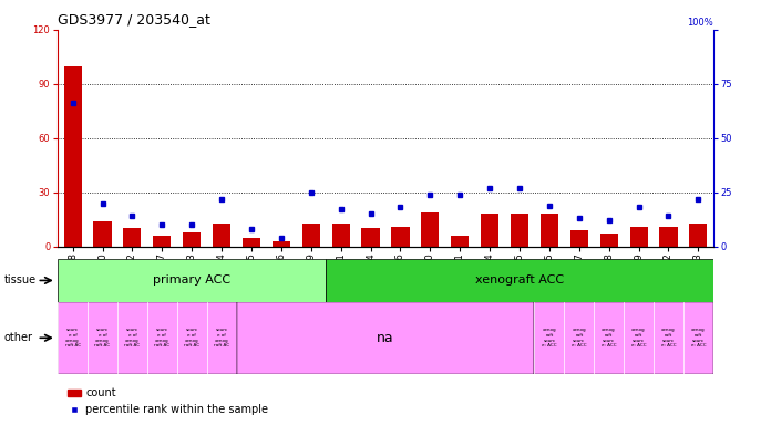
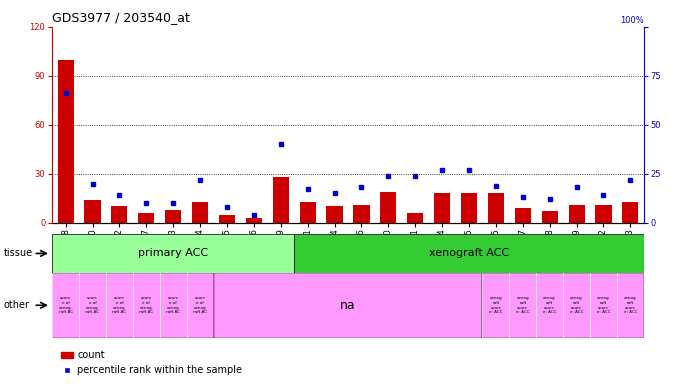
count/GSM718439: 13 -> 28
percentile rank within the sample/GSM718439: 25 -> 40
